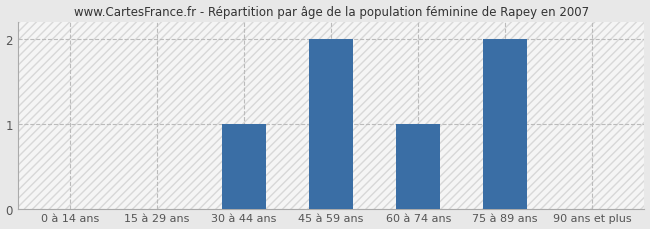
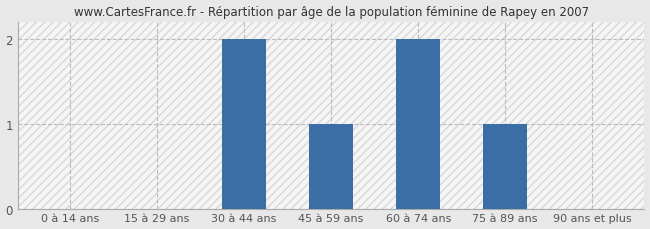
30 à 44 ans: 1 -> 2
45 à 59 ans: 2 -> 1
60 à 74 ans: 1 -> 2
75 à 89 ans: 2 -> 1
